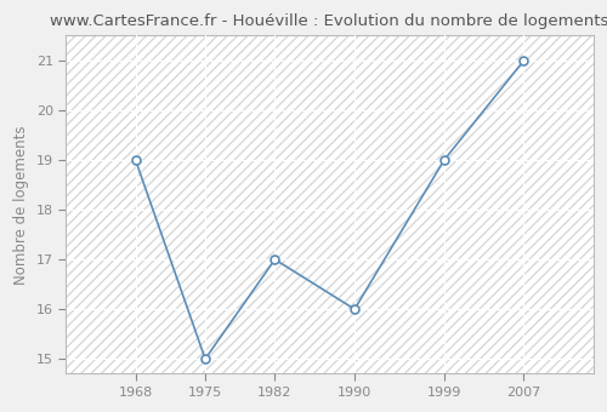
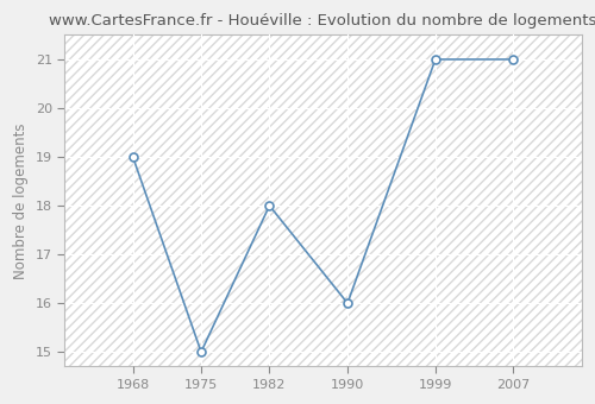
1982: 17 -> 18
1999: 19 -> 21
